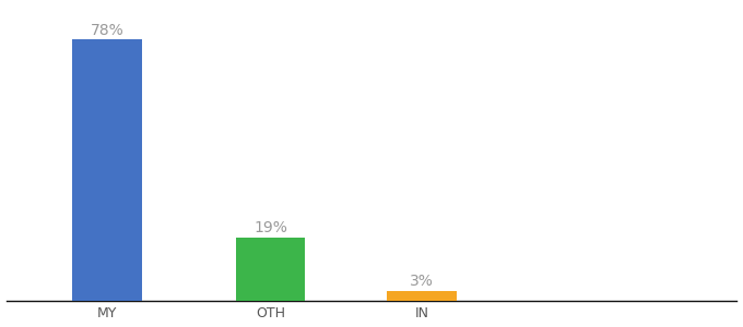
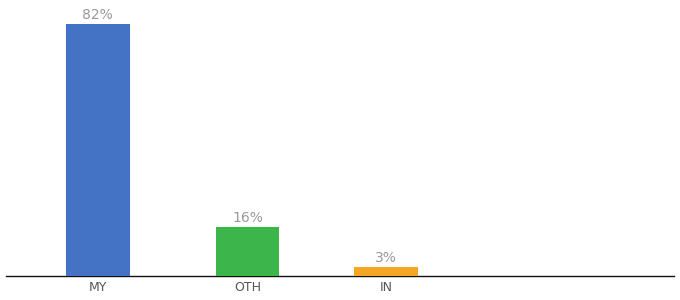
MY: 78% -> 82%
OTH: 19% -> 16%
